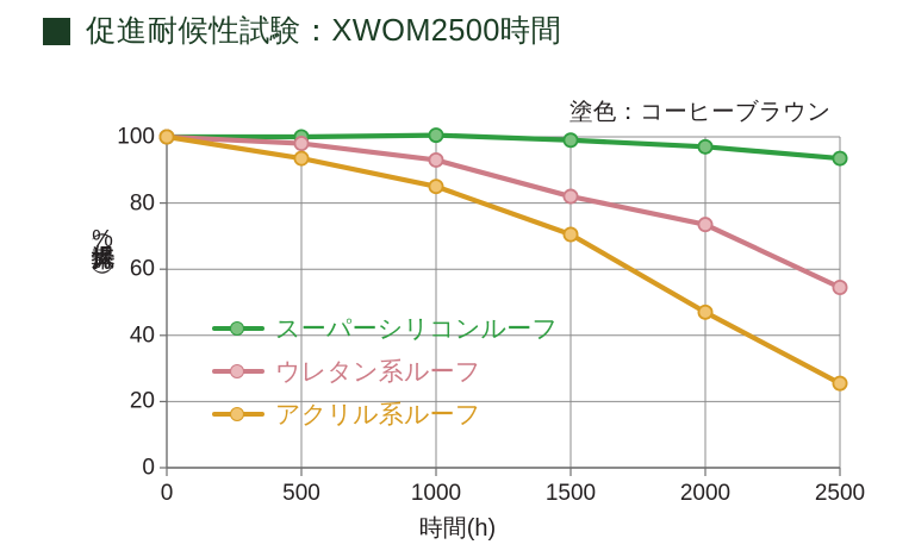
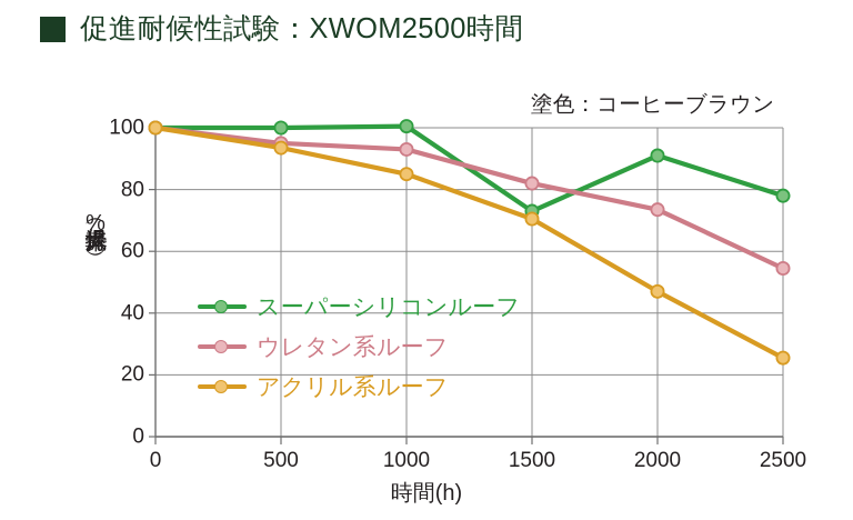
ウレタン系ルーフ/500: 98 -> 95
スーパーシリコンルーフ/1500: 99 -> 73
スーパーシリコンルーフ/2000: 97 -> 91
スーパーシリコンルーフ/2500: 94 -> 78
